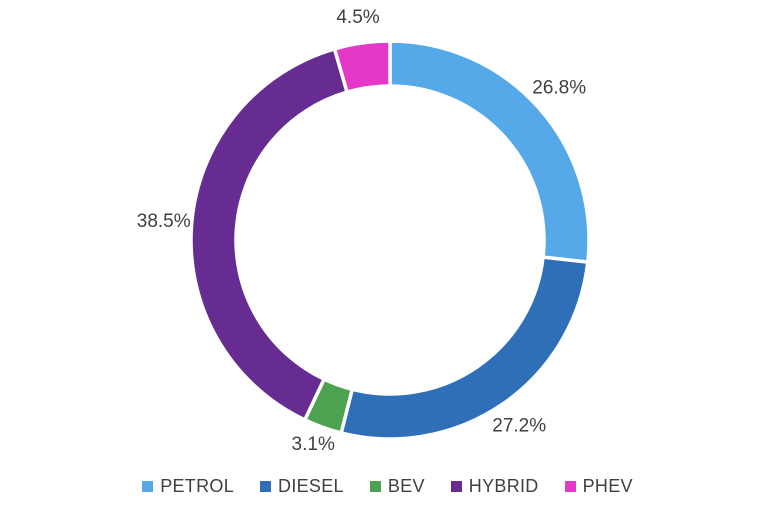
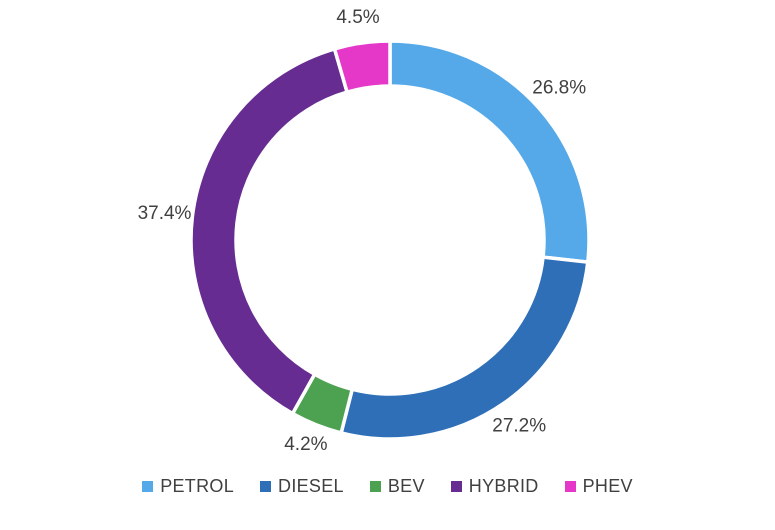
BEV: 3.1% -> 4.2%
HYBRID: 38.5% -> 37.4%
